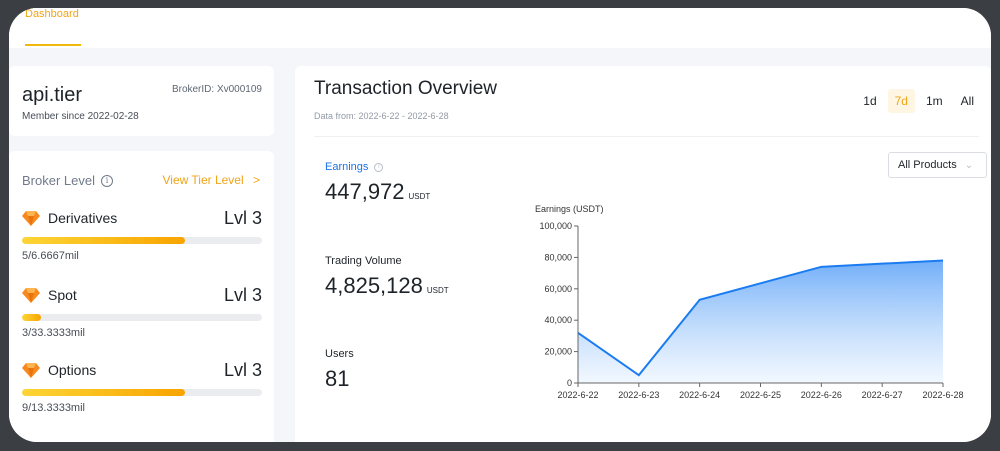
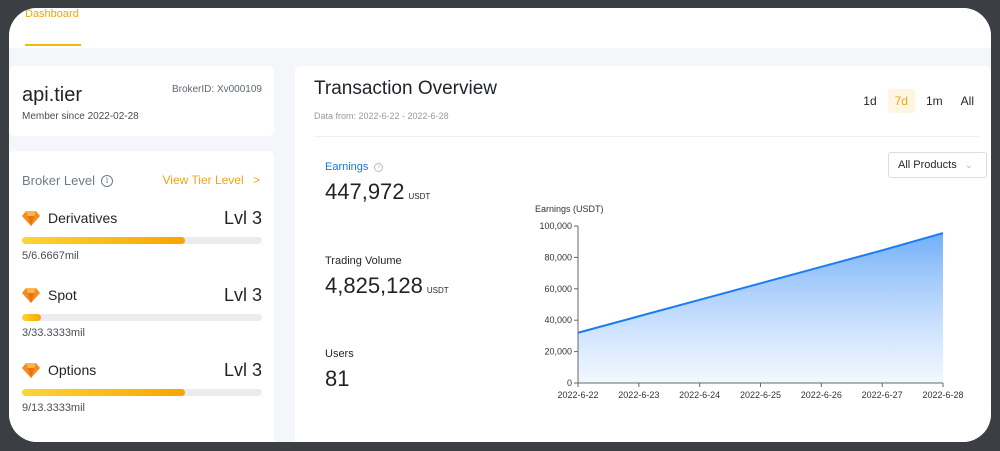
2022-6-23: 5000 -> 42000
2022-6-27: 76000 -> 84000
2022-6-28: 78000 -> 96000
